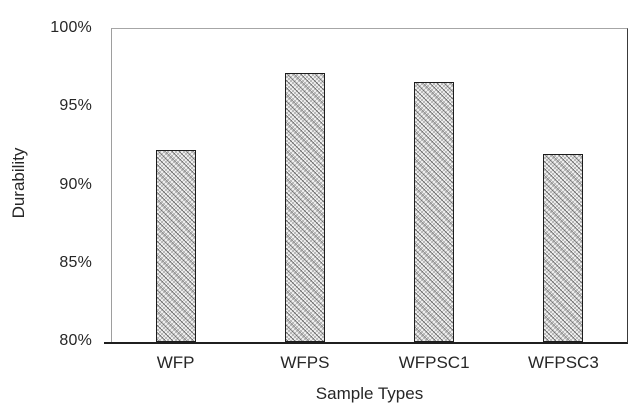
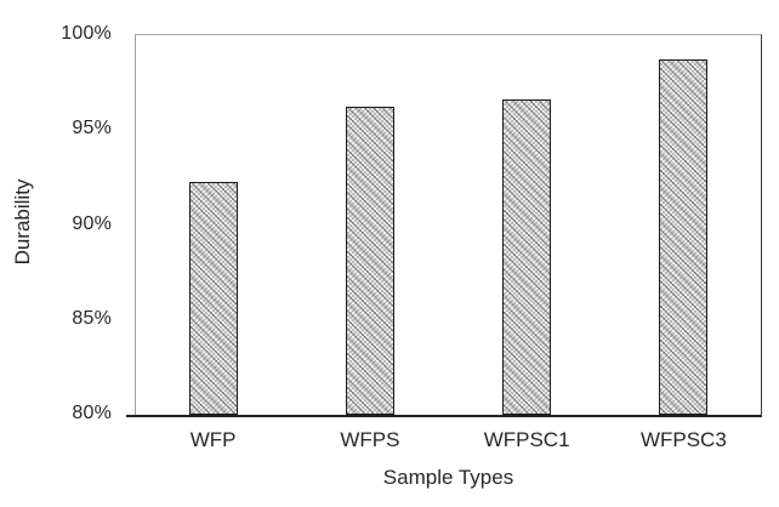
WFPS: 97.2% -> 96.2%
WFPSC3: 92.0% -> 98.7%
